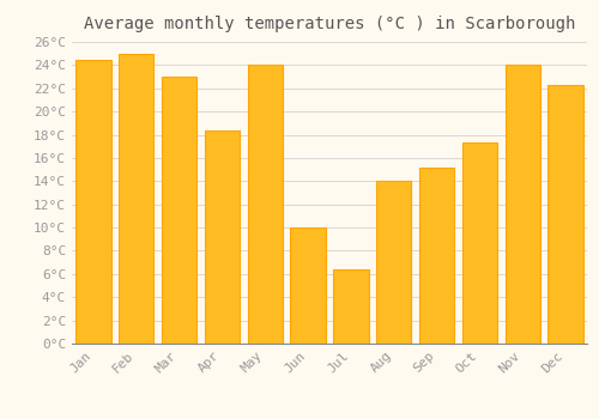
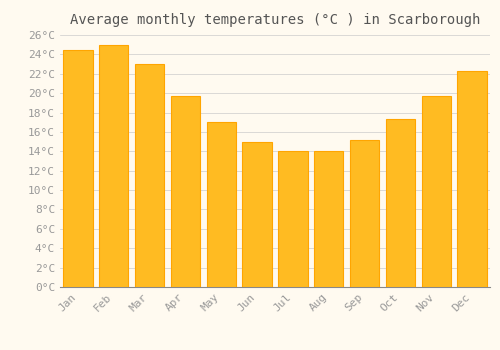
Apr: 18.4°C -> 19.7°C
May: 24.0°C -> 17.0°C
Jun: 10.0°C -> 15.0°C
Jul: 6.4°C -> 14.0°C
Nov: 24.0°C -> 19.7°C
